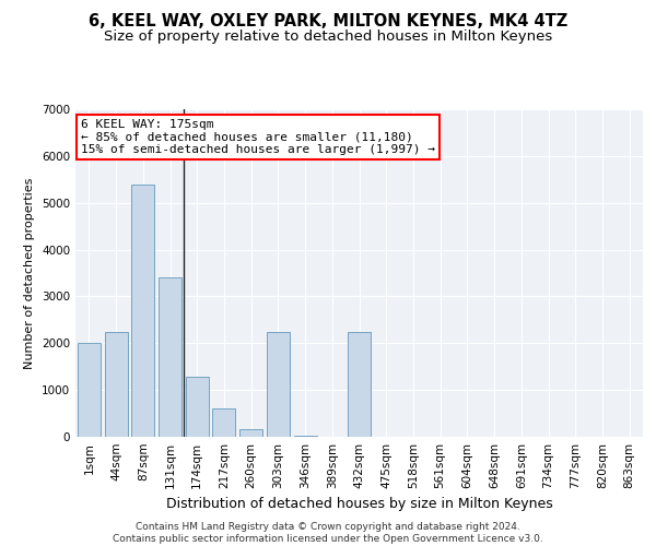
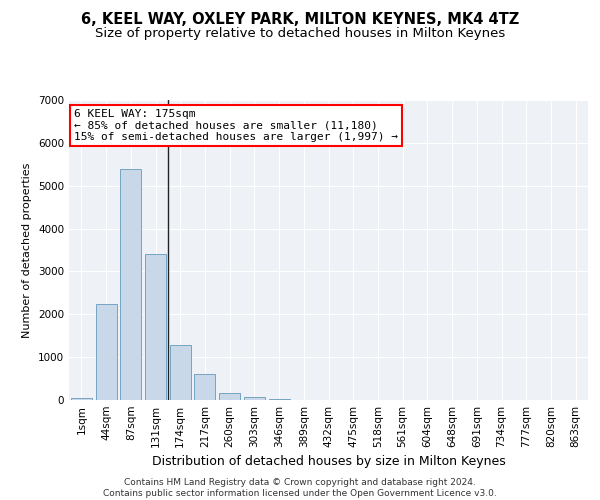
1sqm: 2000 -> 50
303sqm: 2250 -> 80
432sqm: 2250 -> 0
